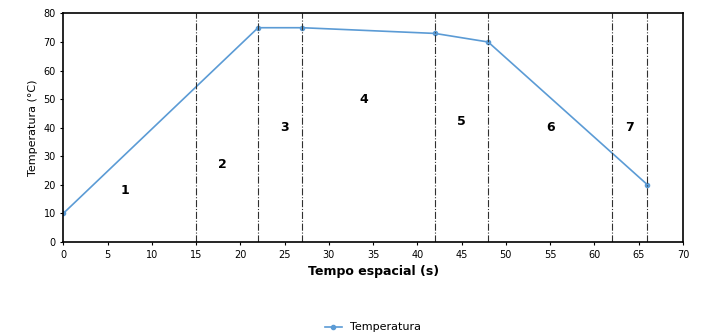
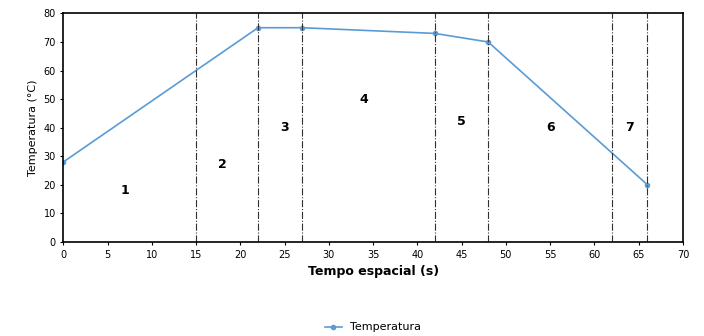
0: 10 -> 28
